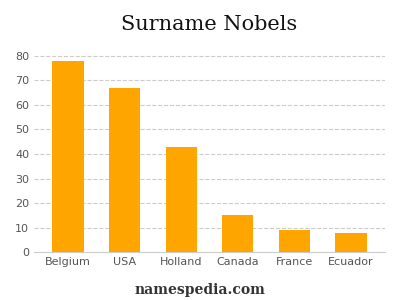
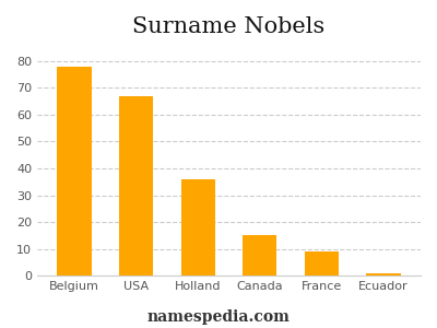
Holland: 43 -> 36
Ecuador: 8 -> 1
